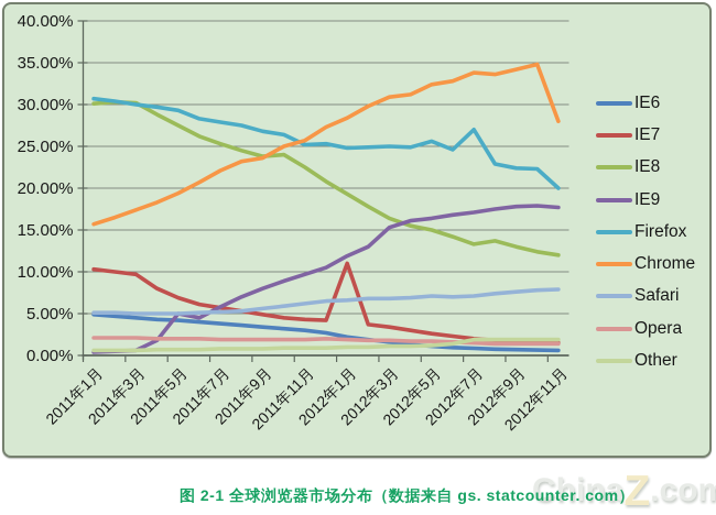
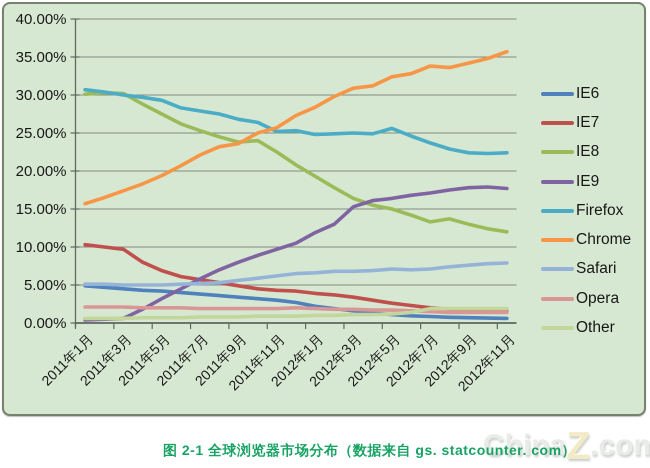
IE9/2011年5月: 5% -> 3%
IE7/2012年1月: 11% -> 4%
Firefox/2012年7月: 27% -> 24%
Firefox/2012年11月: 20% -> 22%
Chrome/2012年11月: 28% -> 36%
